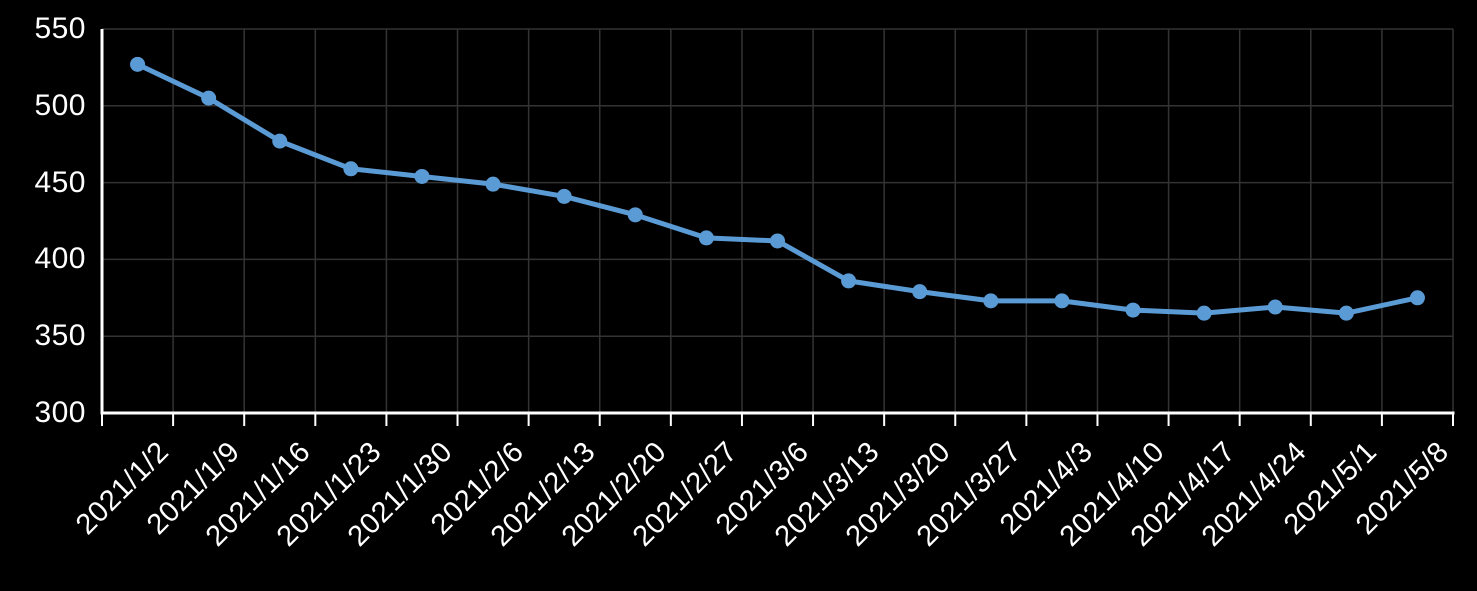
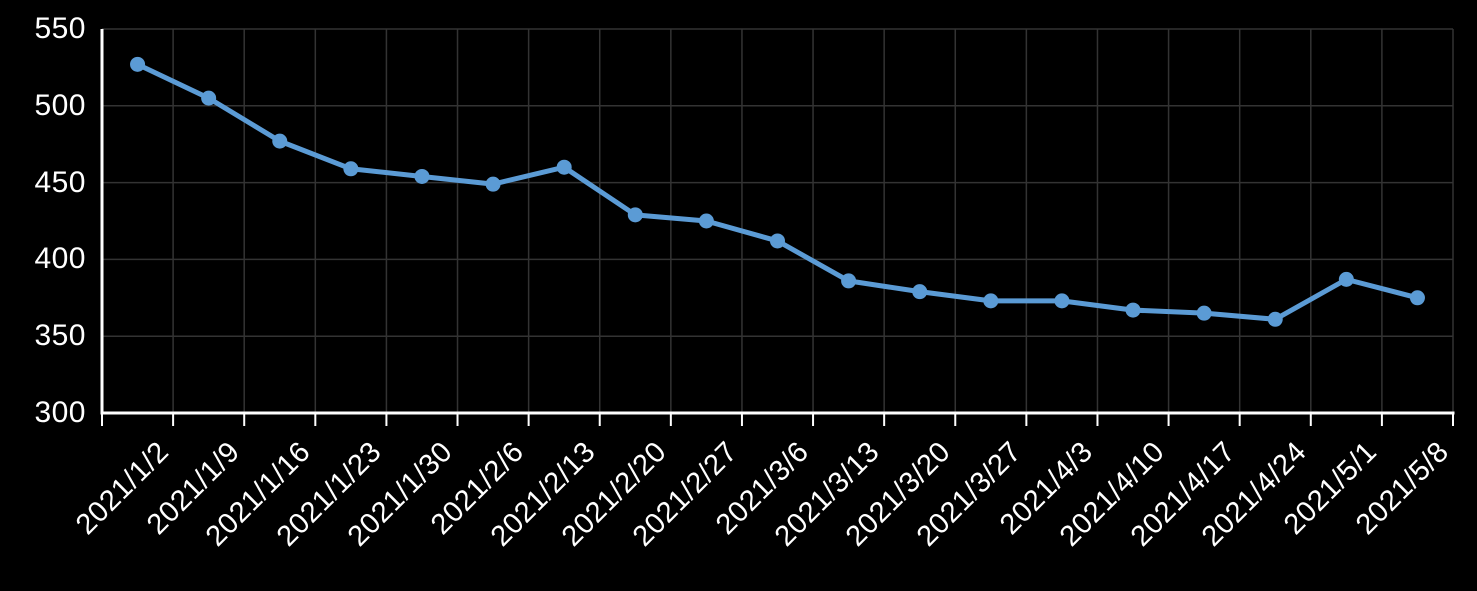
2021/2/13: 441 -> 460
2021/2/27: 414 -> 425
2021/4/24: 369 -> 361
2021/5/1: 365 -> 387
